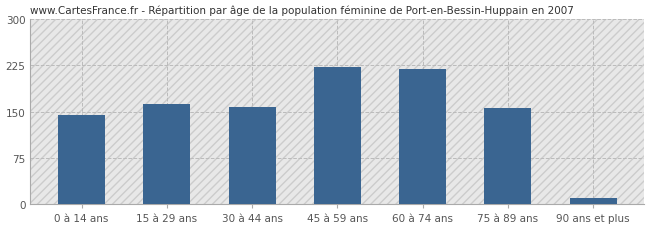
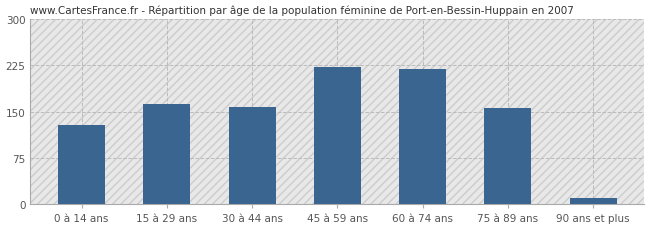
0 à 14 ans: 145 -> 128
